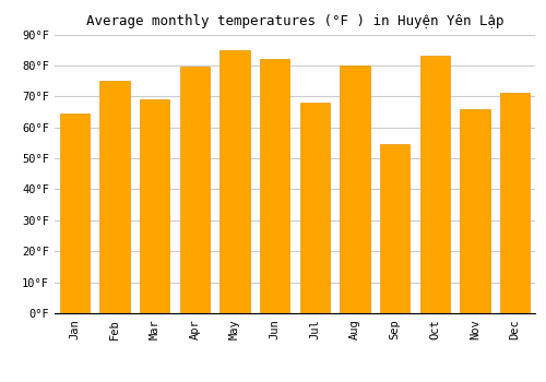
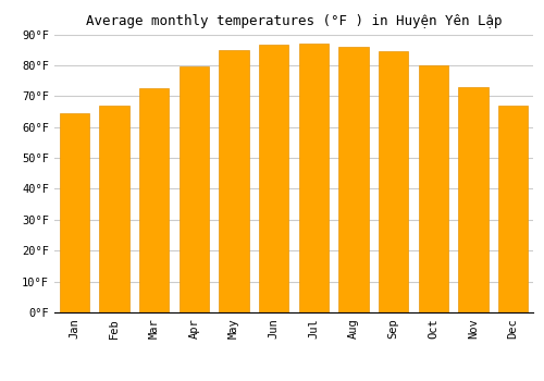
Feb: 75.0°F -> 67.0°F
Mar: 69.0°F -> 72.5°F
Jun: 82.0°F -> 86.5°F
Jul: 68.0°F -> 87.0°F
Aug: 80.0°F -> 86.0°F
Sep: 54.5°F -> 84.5°F
Oct: 83.0°F -> 80.0°F
Nov: 66.0°F -> 73.0°F
Dec: 71.0°F -> 67.0°F
